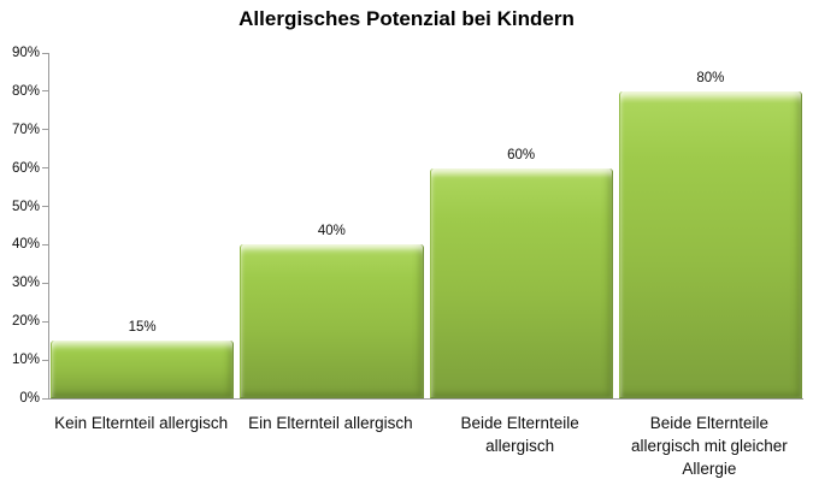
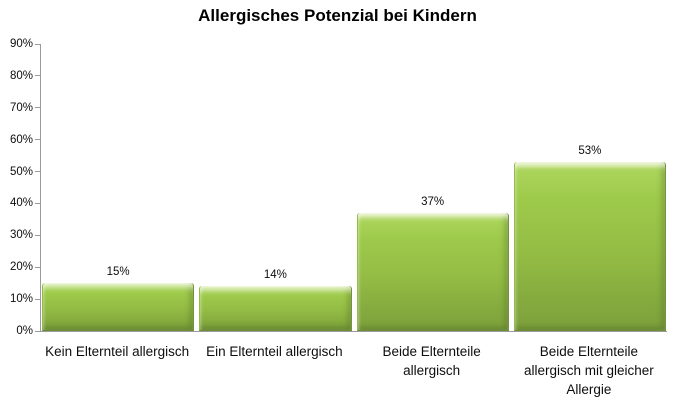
Ein Elternteil allergisch: 40% -> 14%
Beide Elternteile allergisch: 60% -> 37%
Beide Elternteile allergisch mit gleicher Allergie: 80% -> 53%
